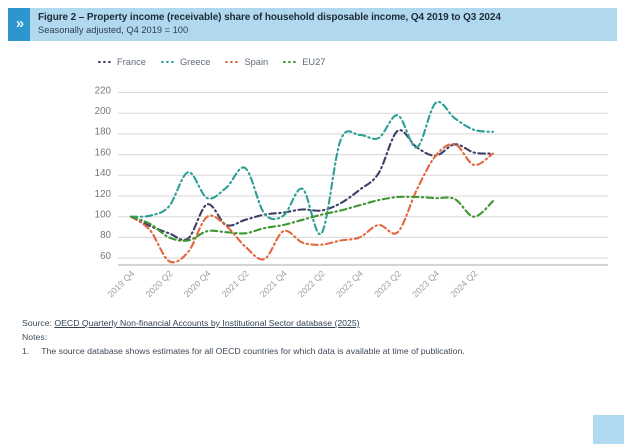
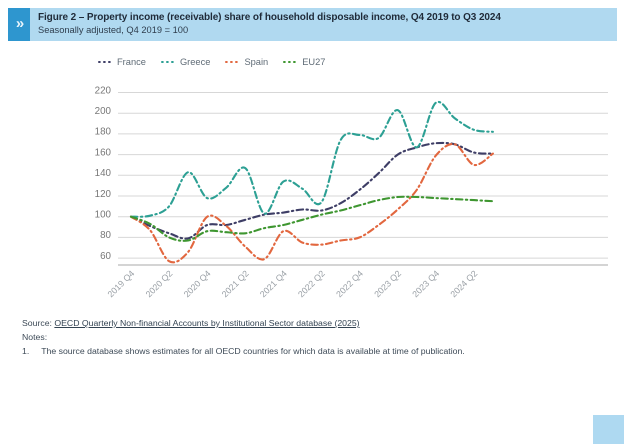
France/2020 Q4: 112 -> 92
Greece/2021 Q4: 101 -> 134
Greece/2022 Q2: 84 -> 114
France/2023 Q2: 183 -> 160
Greece/2023 Q2: 198 -> 203
Spain/2023 Q2: 85 -> 107
France/2023 Q4: 159 -> 171
EU27/2024 Q2: 100 -> 116
